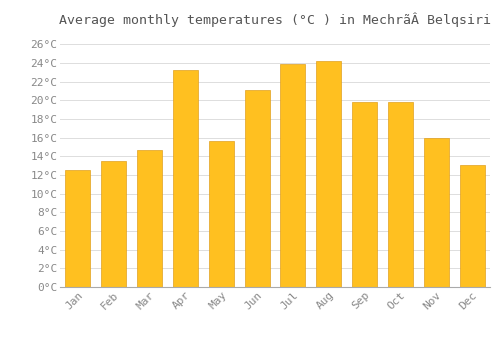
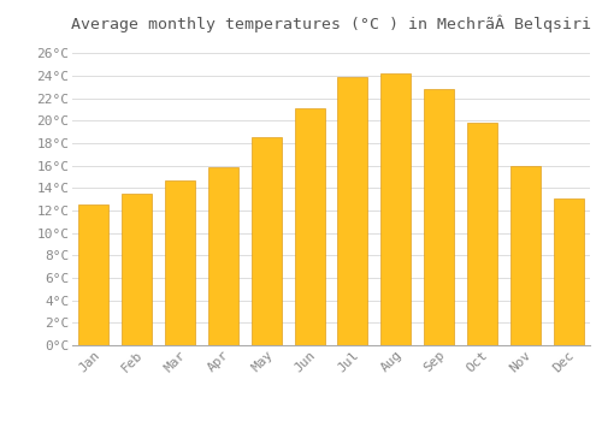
Apr: 23.2°C -> 15.9°C
May: 15.6°C -> 18.5°C
Sep: 19.8°C -> 22.8°C
